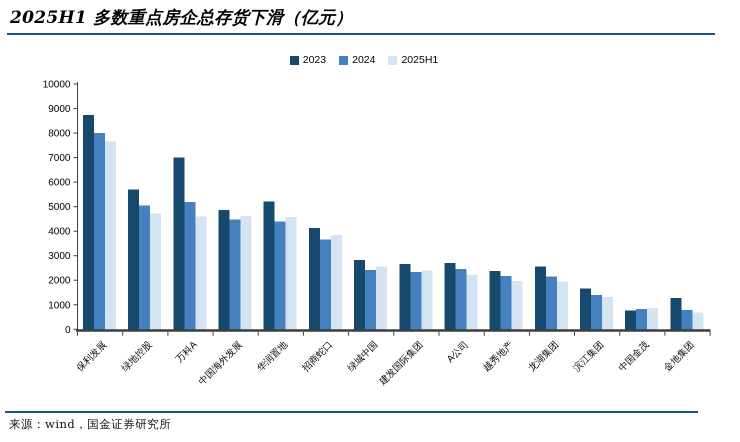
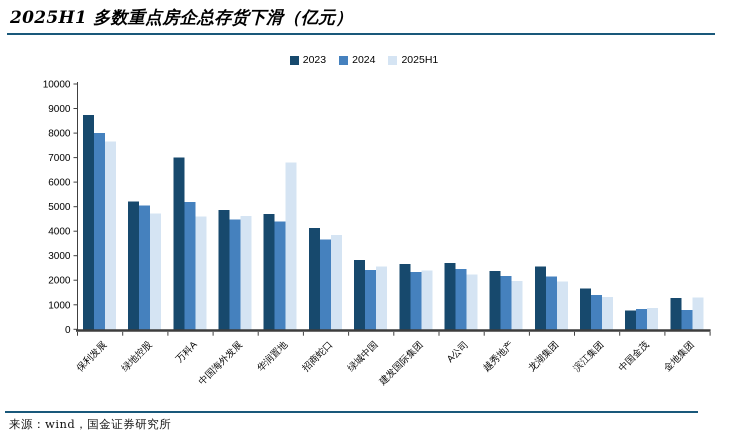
2023/绿地控股: 5700 -> 5200
2023/华润置地: 5200 -> 4700
2025H1/华润置地: 4600 -> 6800
2025H1/金地集团: 700 -> 1300
